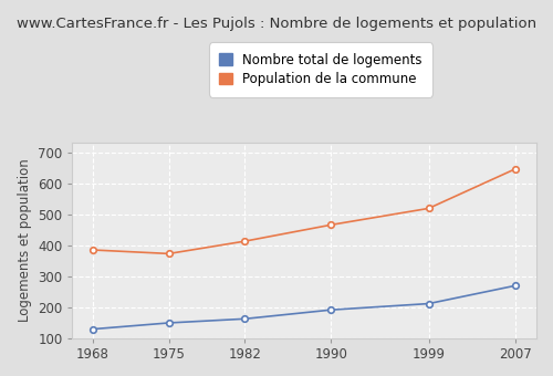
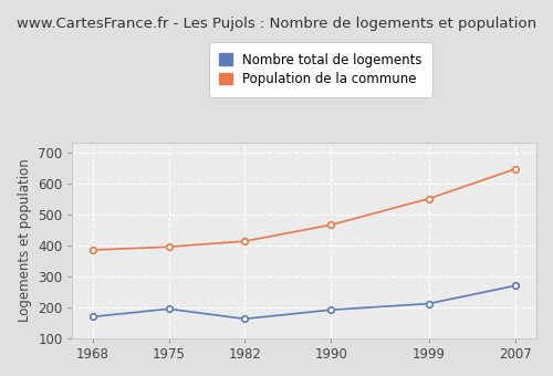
Nombre total de logements/1968: 130 -> 170
Nombre total de logements/1975: 150 -> 195
Population de la commune/1975: 373 -> 395
Population de la commune/1999: 519 -> 550
